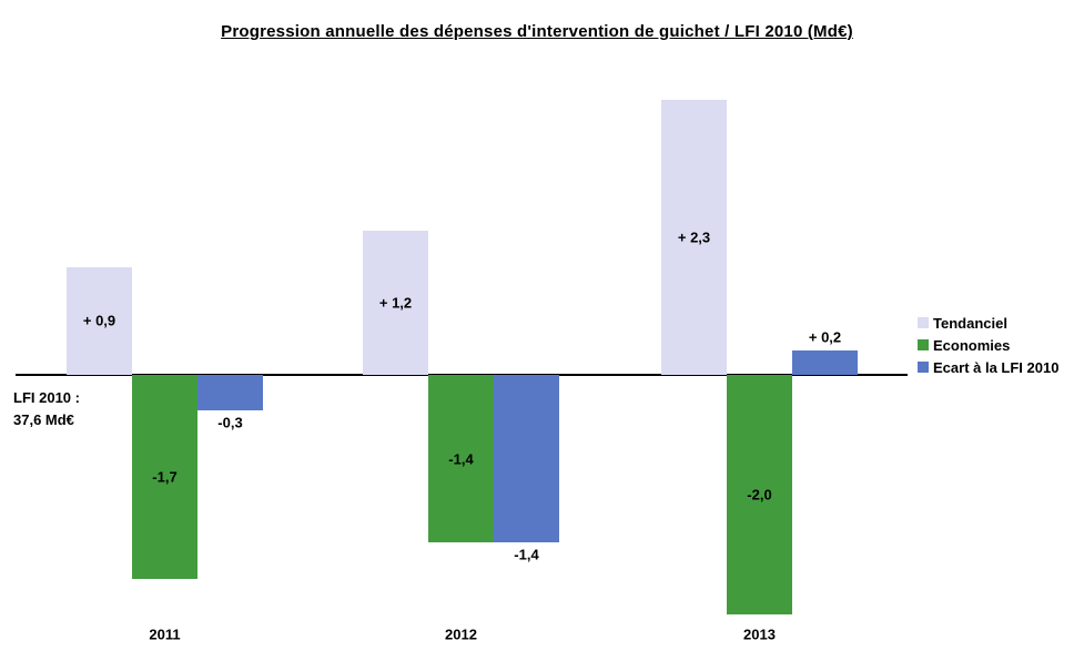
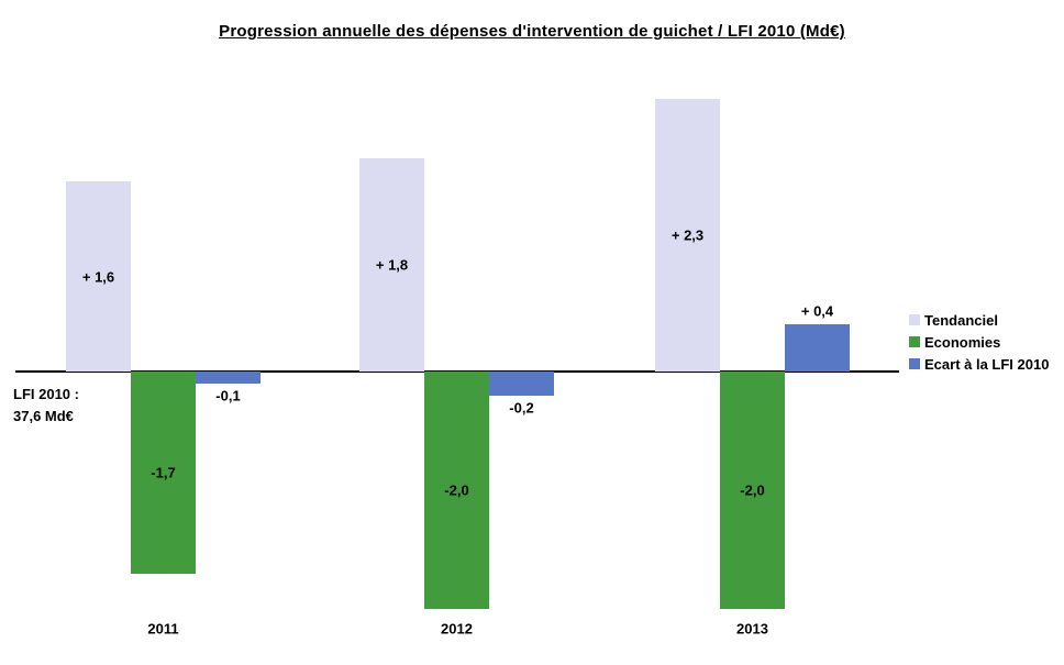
Tendanciel/2011: 0,9 -> 1,6
Ecart à la LFI 2010/2011: -0,3 -> -0,1
Tendanciel/2012: 1,2 -> 1,8
Economies/2012: -1,4 -> -2,0
Ecart à la LFI 2010/2012: -1,4 -> -0,2
Ecart à la LFI 2010/2013: 0,2 -> 0,4
